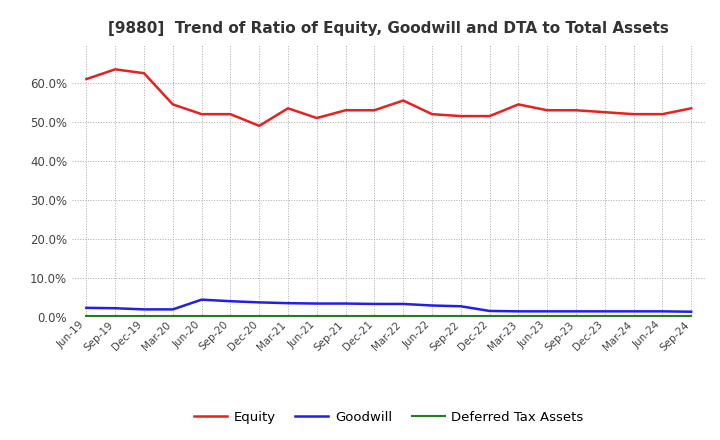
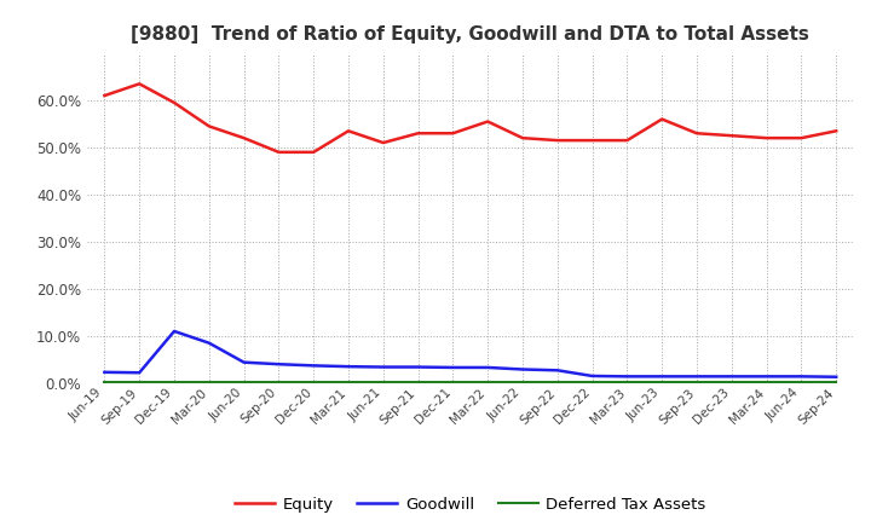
Equity/Dec-19: 62.5% -> 59.5%
Goodwill/Dec-19: 1.9% -> 11.0%
Goodwill/Mar-20: 1.9% -> 8.5%
Equity/Sep-20: 52.0% -> 49.0%
Equity/Mar-23: 54.5% -> 51.5%
Equity/Jun-23: 53.0% -> 56.0%
